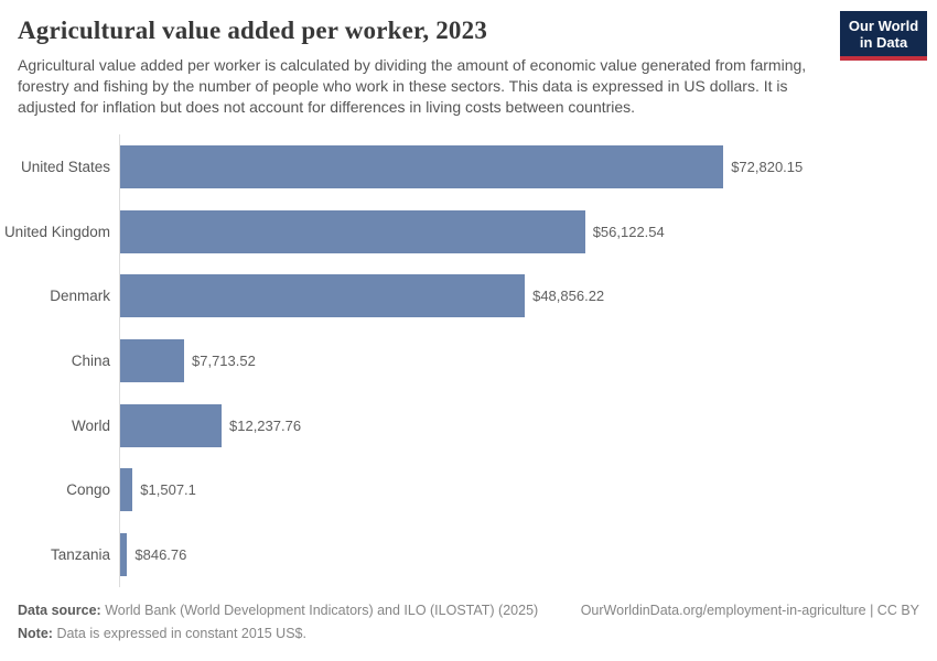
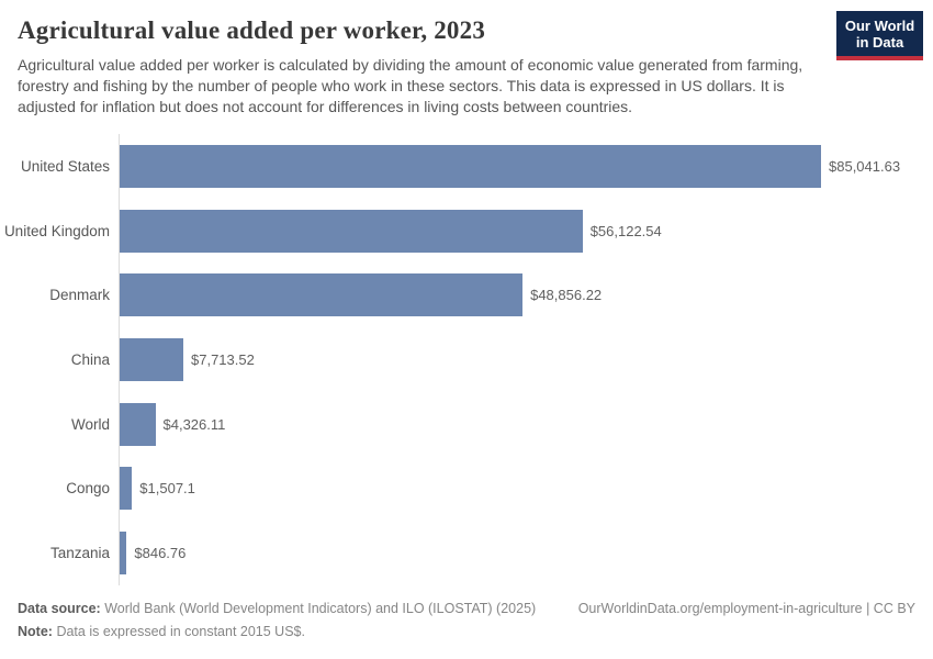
United States: $72,820.15 -> $85,041.63
World: $12,237.76 -> $4,326.11
